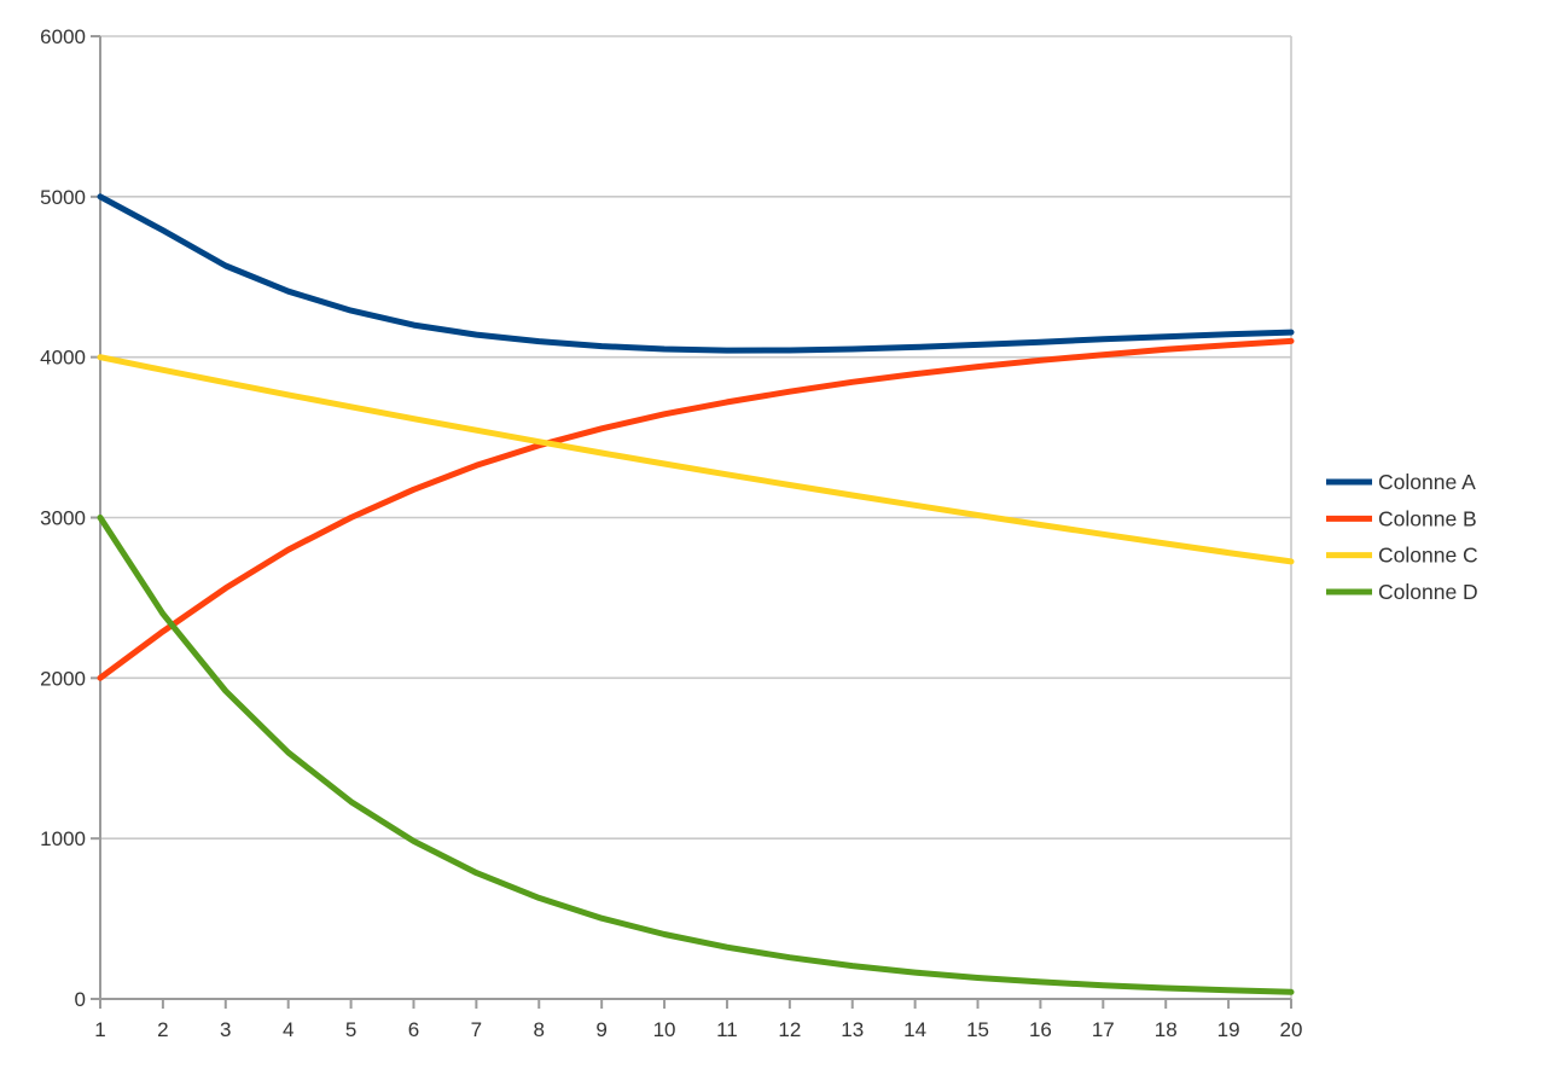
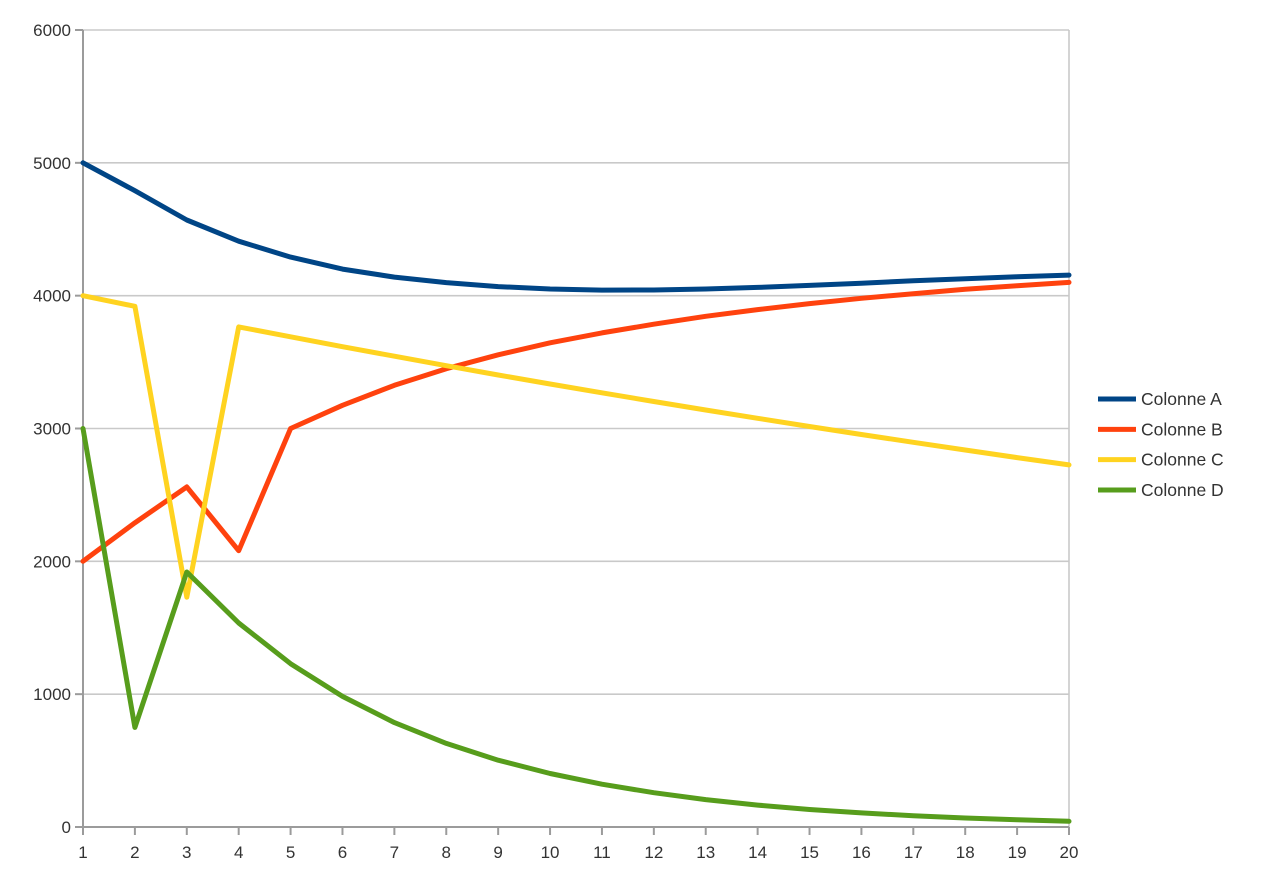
Colonne D/2: 2400 -> 750
Colonne C/3: 3840 -> 1730
Colonne B/4: 2800 -> 2080
